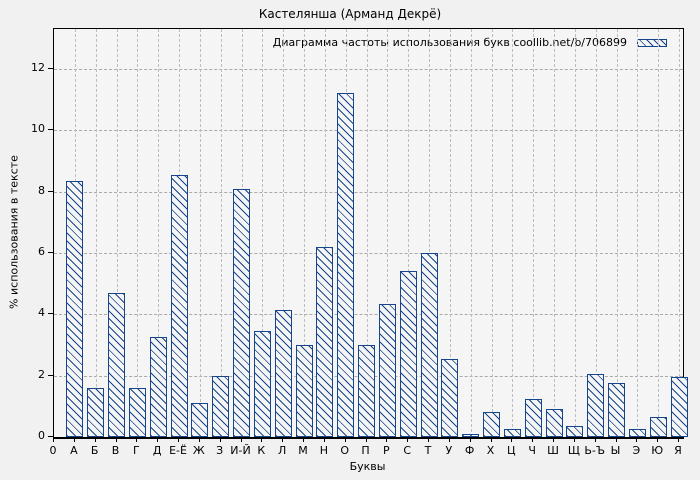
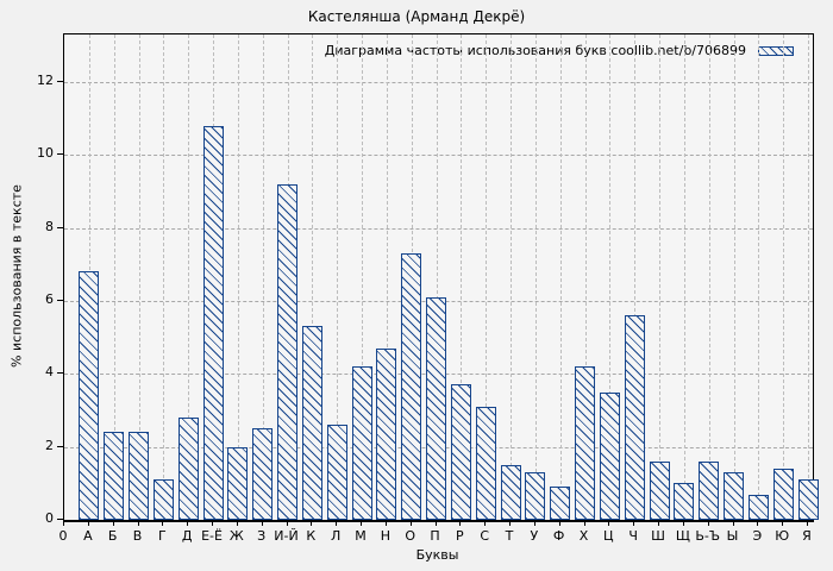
А: 8.3 -> 6.8
Б: 1.6 -> 2.4
В: 4.7 -> 2.4
Г: 1.6 -> 1.1
Д: 3.2 -> 2.8
Е-Ё: 8.6 -> 10.8
Ж: 1.1 -> 2.0
З: 2.0 -> 2.5
И-Й: 8.1 -> 9.2
К: 3.5 -> 5.3
Л: 4.2 -> 2.6
М: 3.0 -> 4.2
Н: 6.2 -> 4.7
О: 11.2 -> 7.3
П: 3.0 -> 6.1
Р: 4.3 -> 3.7
С: 5.4 -> 3.1
Т: 6.0 -> 1.5
У: 2.5 -> 1.3
Ф: 0.1 -> 0.9
Х: 0.8 -> 4.2
Ц: 0.2 -> 3.5
Ч: 1.2 -> 5.6
Ш: 0.9 -> 1.6
Щ: 0.3 -> 1.0
Ь-Ъ: 2.0 -> 1.6
Ы: 1.8 -> 1.3
Э: 0.2 -> 0.7
Ю: 0.7 -> 1.4
Я: 1.9 -> 1.1
